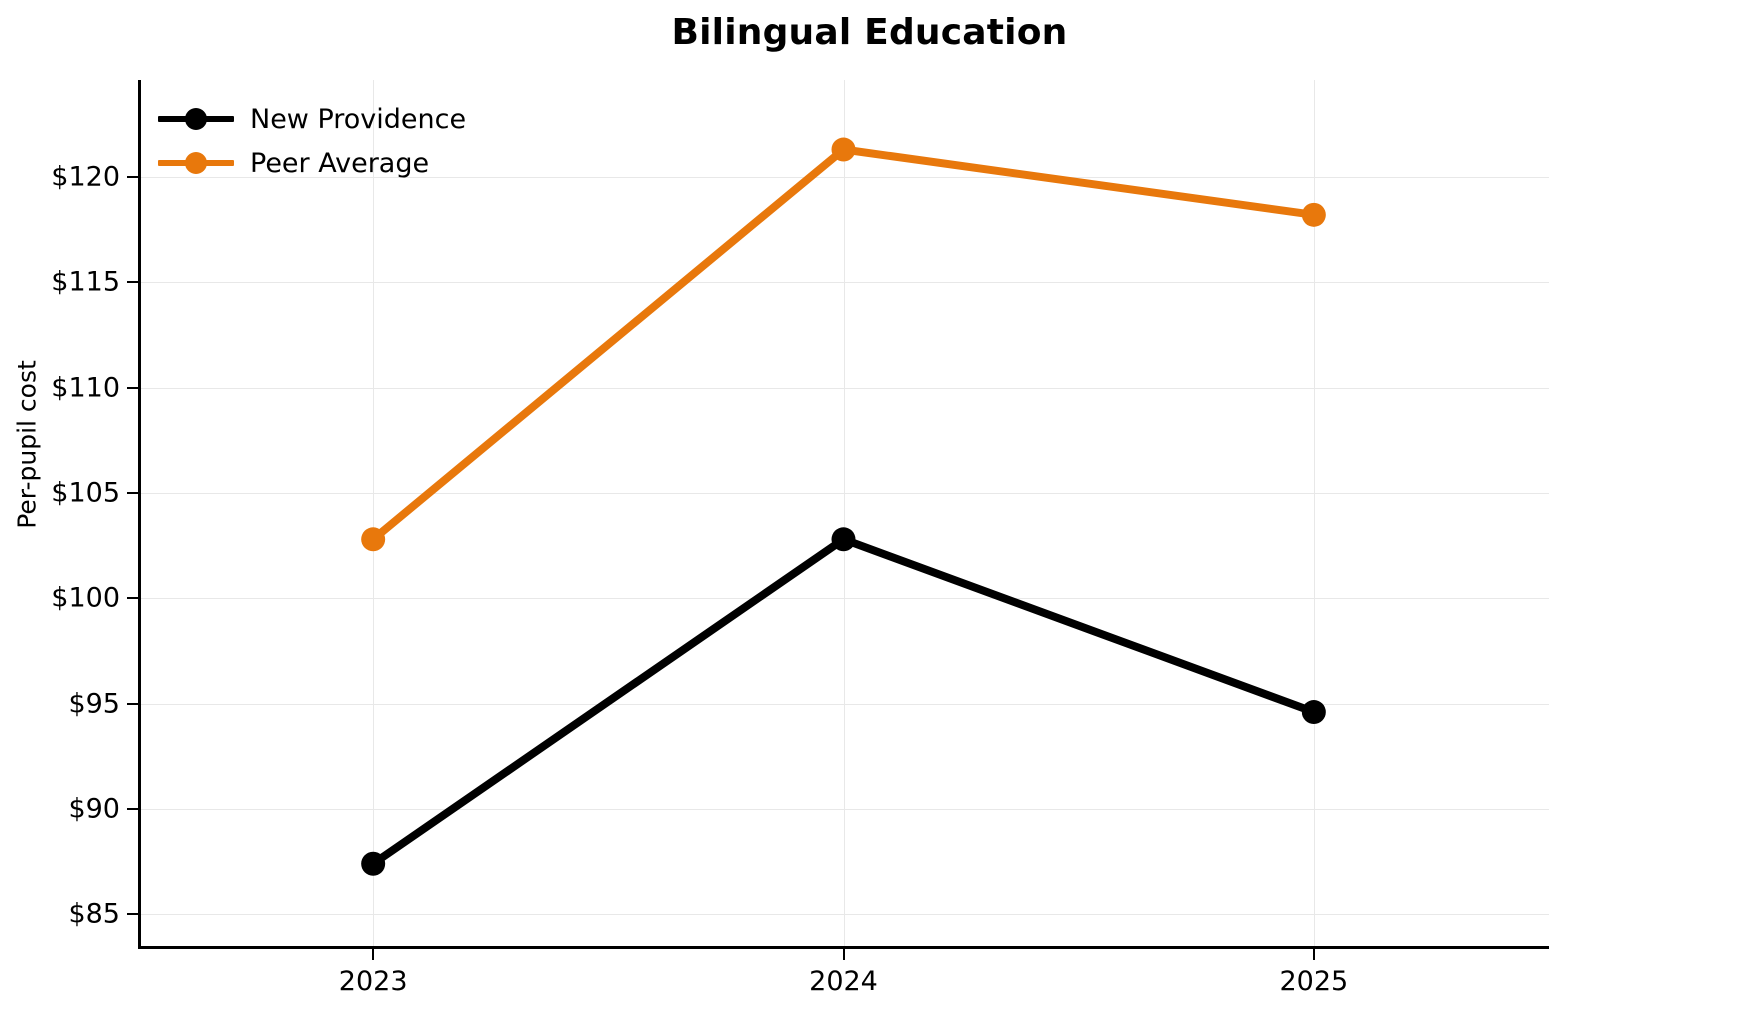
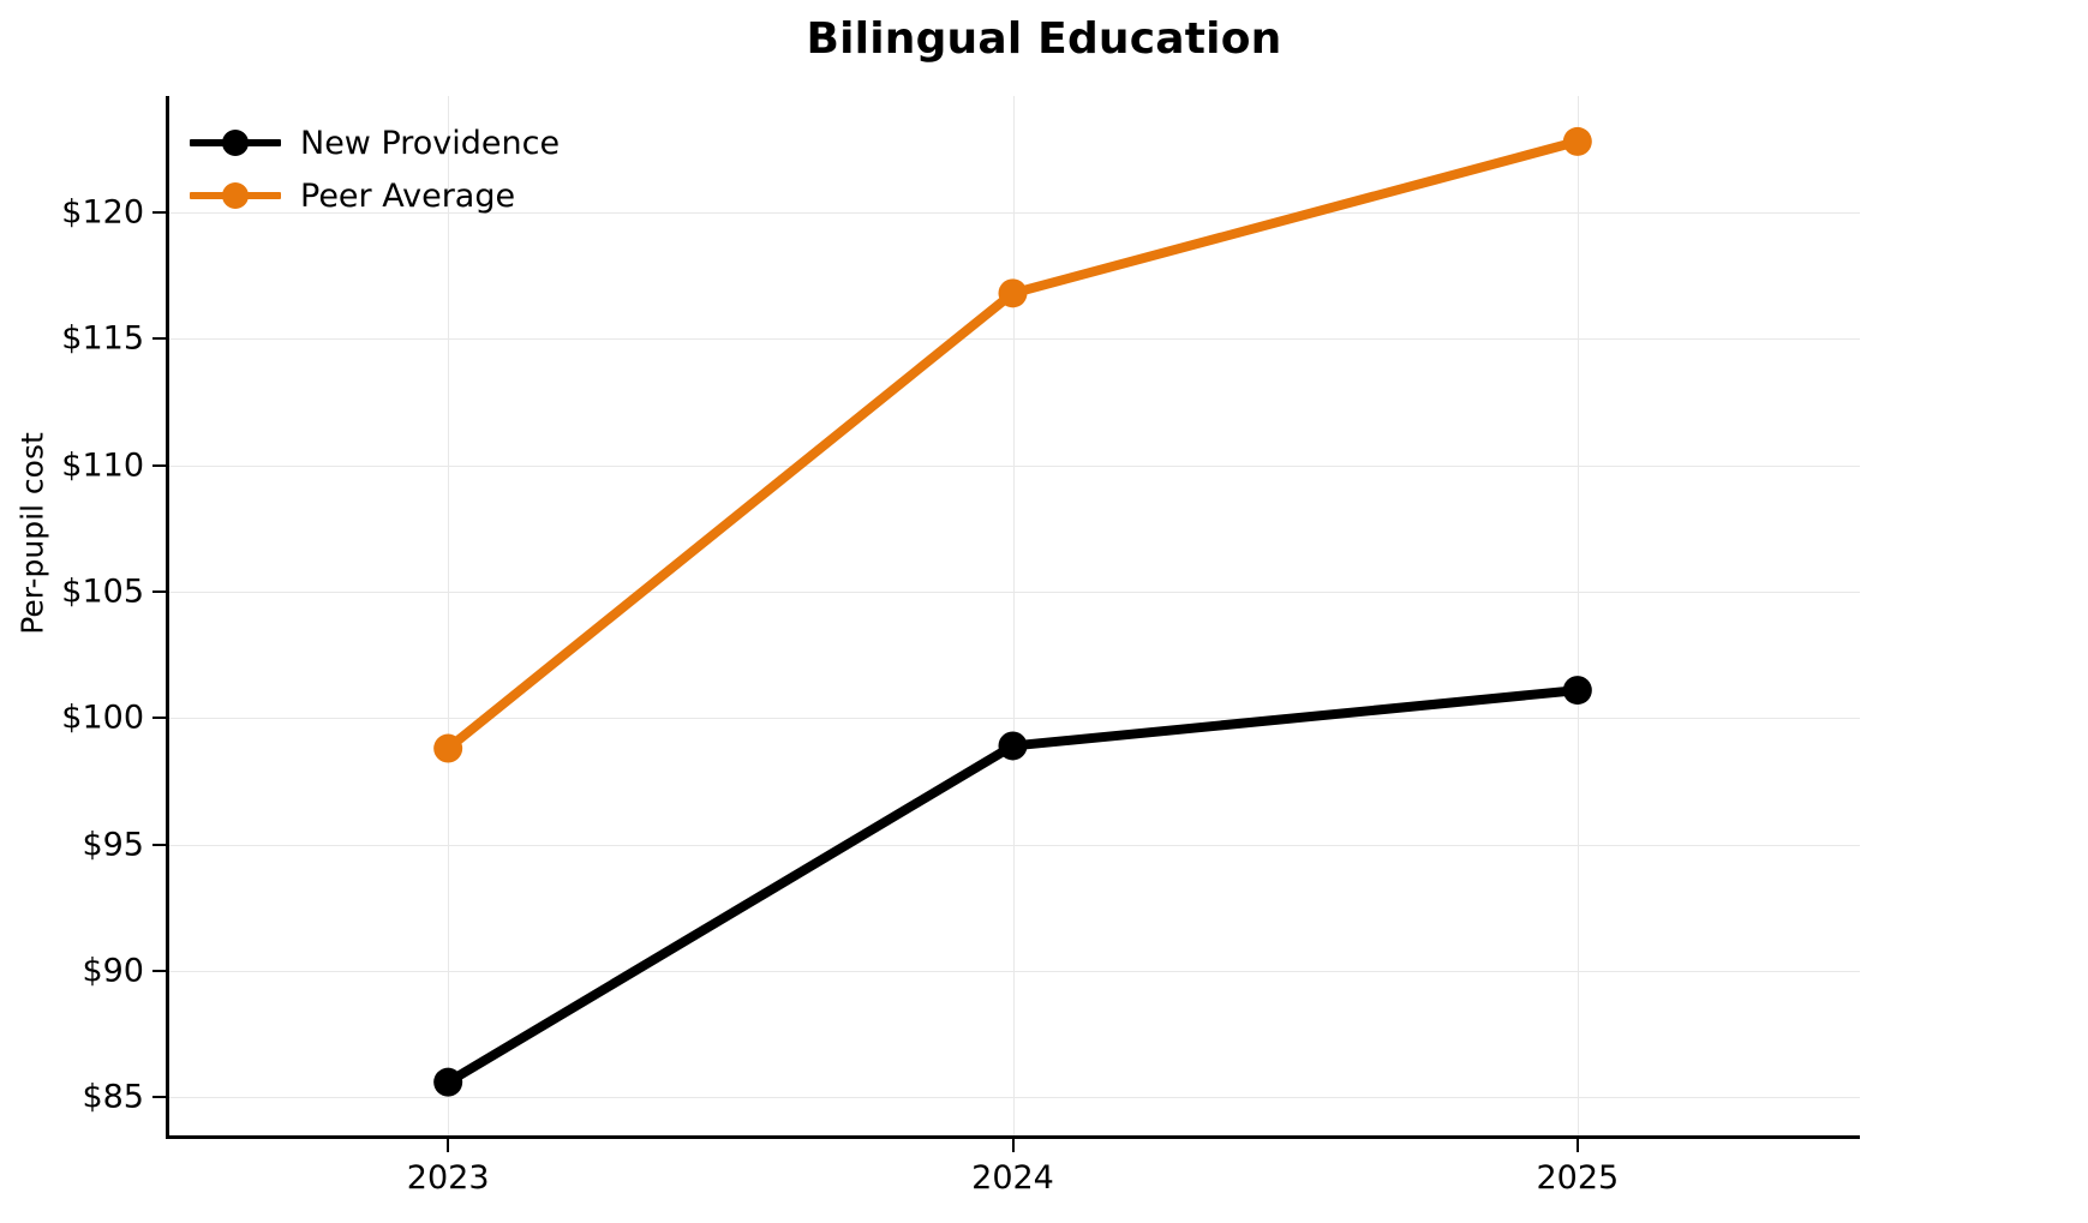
New Providence/2023: $87.4 -> $85.6
Peer Average/2023: $102.8 -> $98.8
New Providence/2024: $102.8 -> $98.9
Peer Average/2024: $121.3 -> $116.8
New Providence/2025: $94.6 -> $101.1
Peer Average/2025: $118.2 -> $122.8
